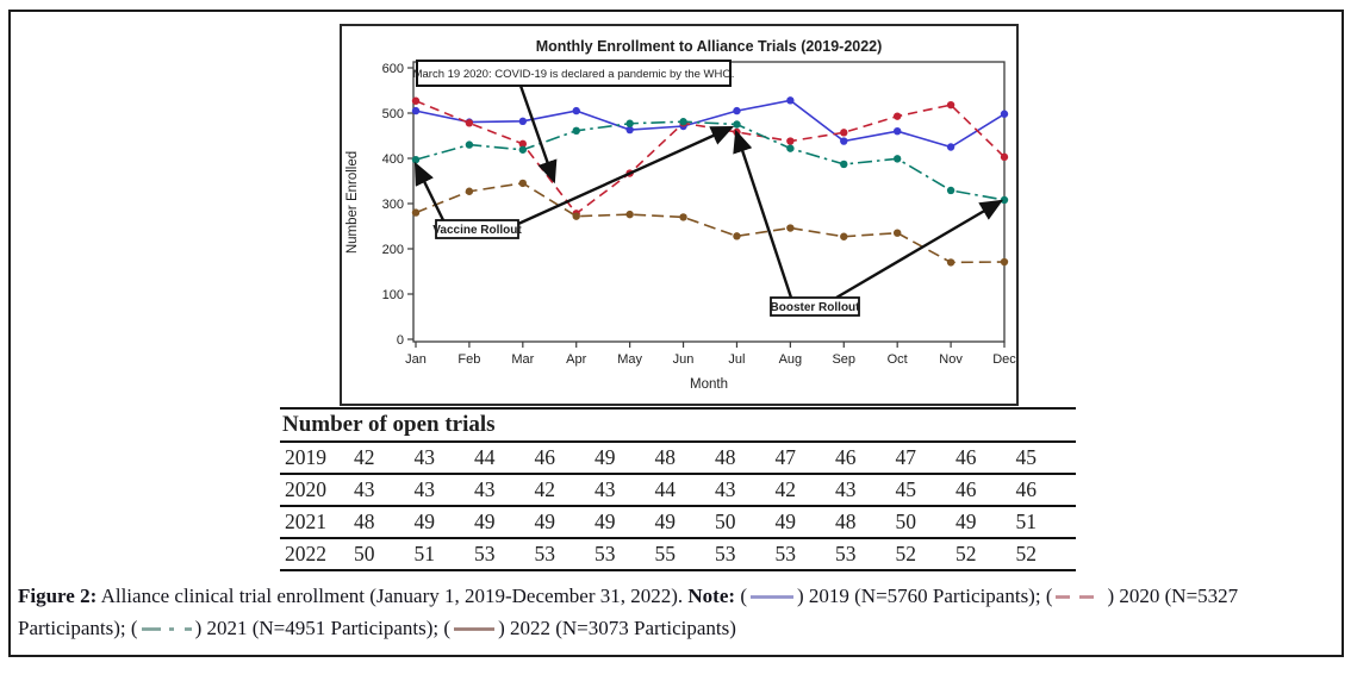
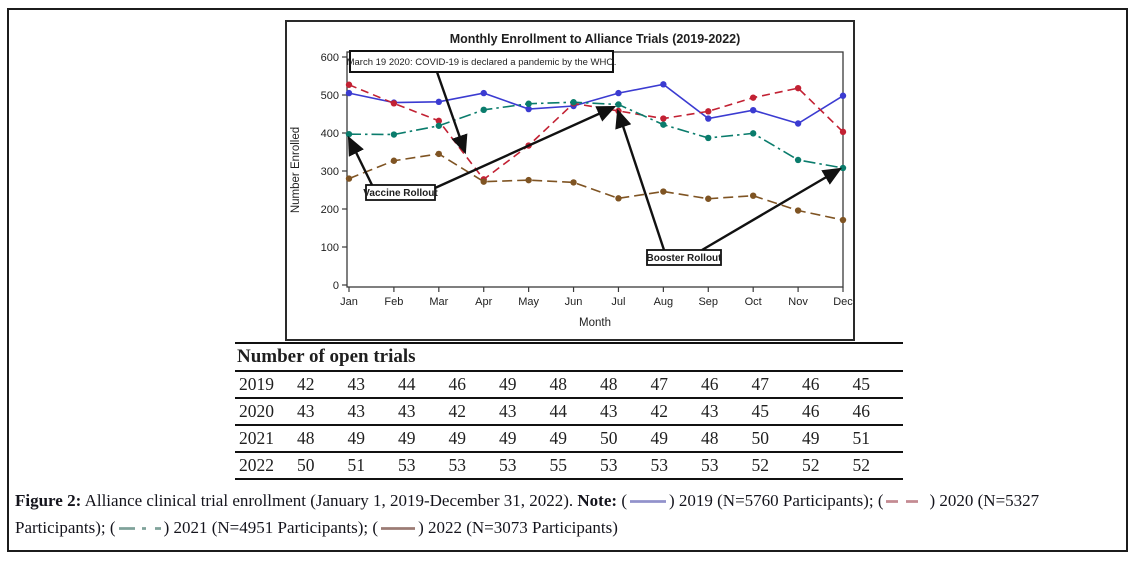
2021/Feb: 430 -> 400
2022/Nov: 170 -> 200
